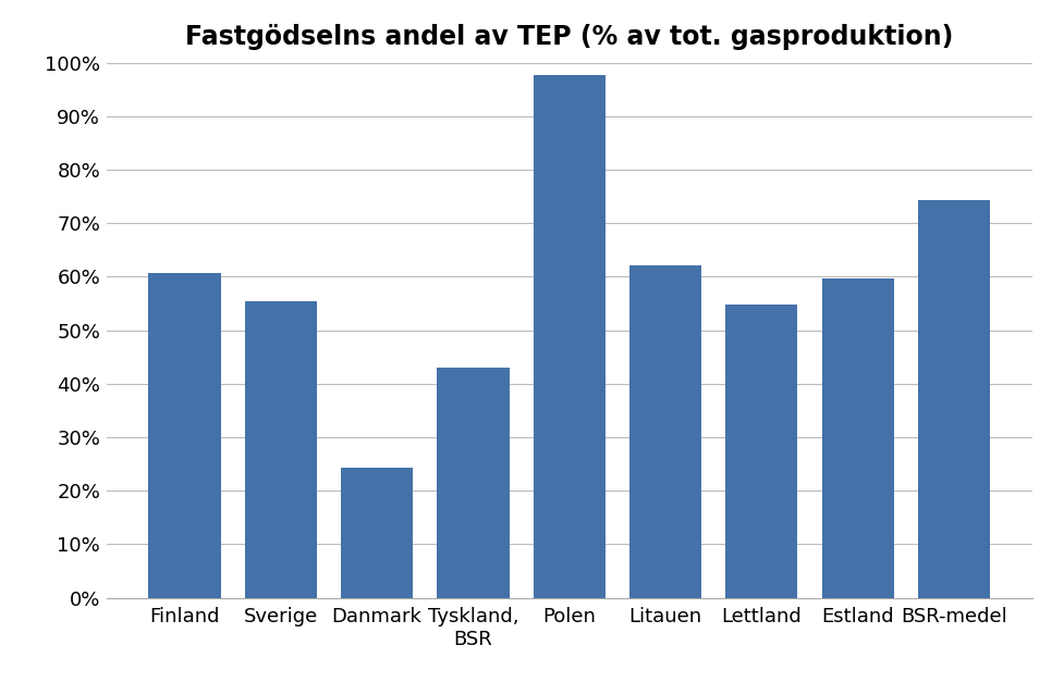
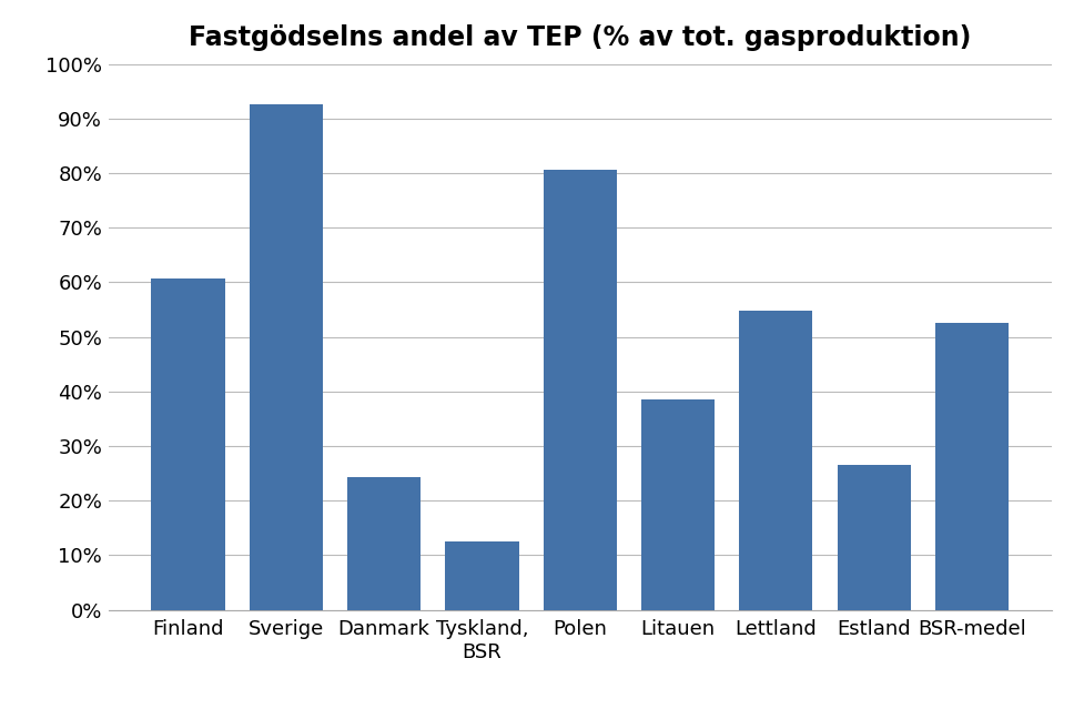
Sverige: 55.4% -> 92.5%
Tyskland, BSR: 43.0% -> 12.5%
Polen: 97.7% -> 80.5%
Litauen: 62.1% -> 38.5%
Estland: 59.6% -> 26.5%
BSR-medel: 74.2% -> 52.5%
